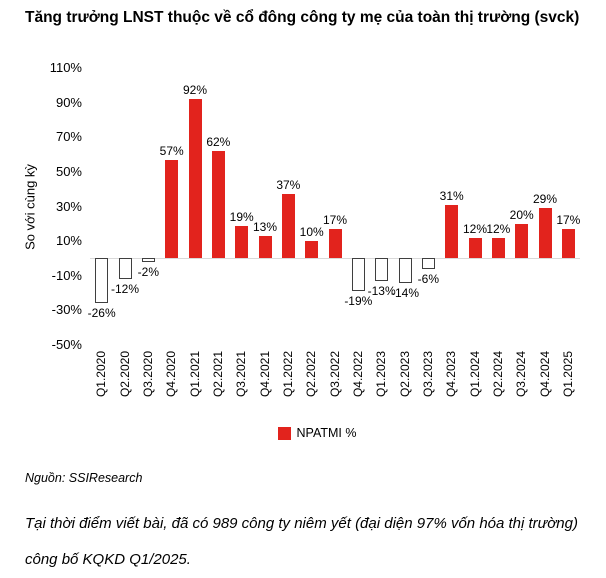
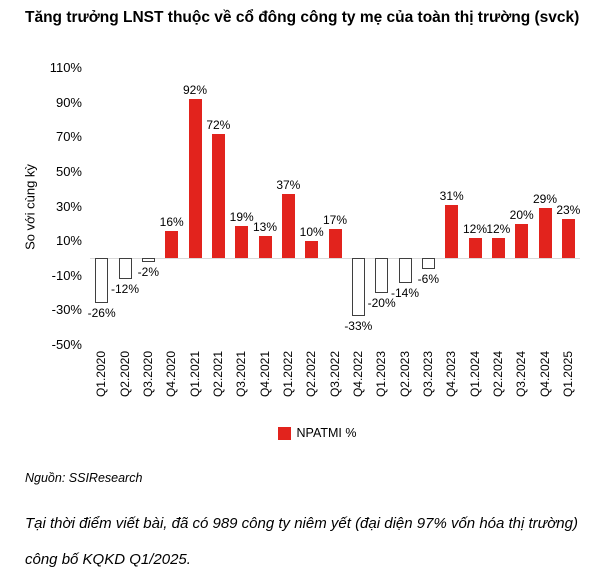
Q4.2020: 57% -> 16%
Q2.2021: 62% -> 72%
Q4.2022: -19% -> -33%
Q1.2023: -13% -> -20%
Q1.2025: 17% -> 23%
